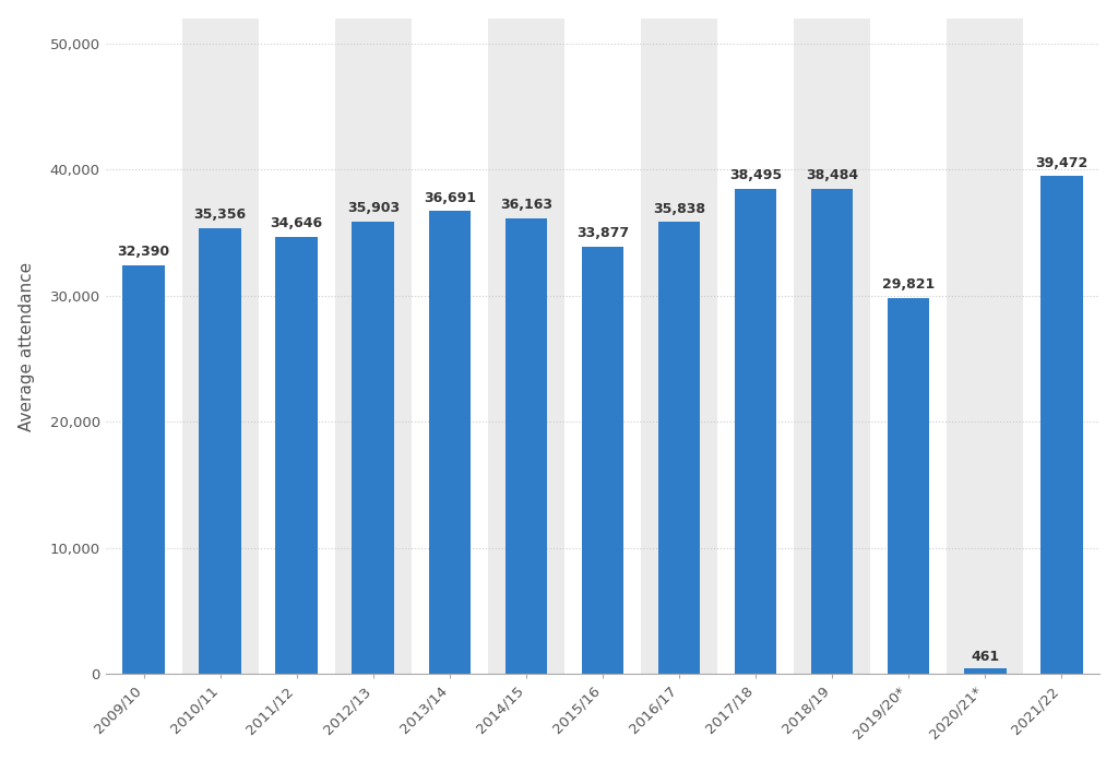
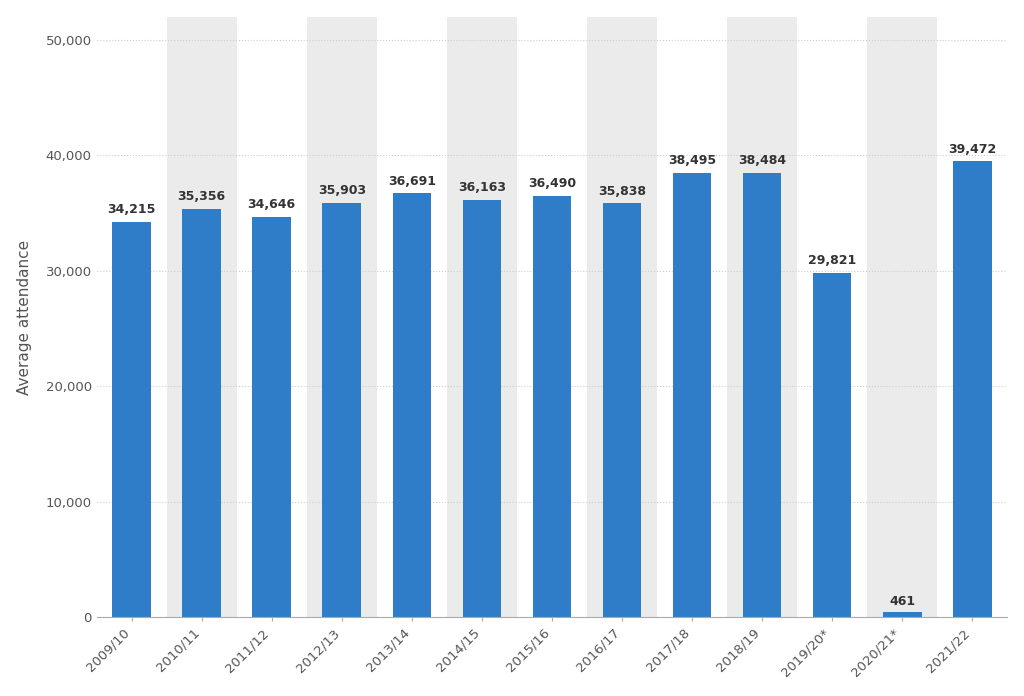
2009/10: 32,390 -> 34,215
2015/16: 33,877 -> 36,490
